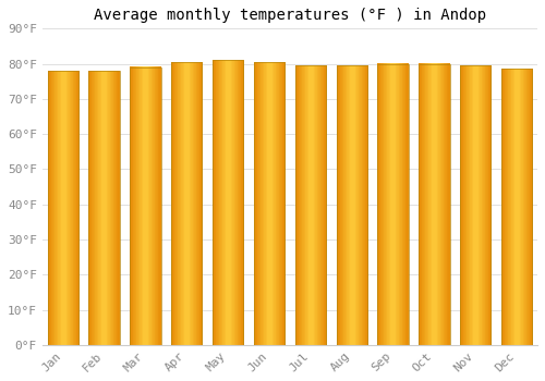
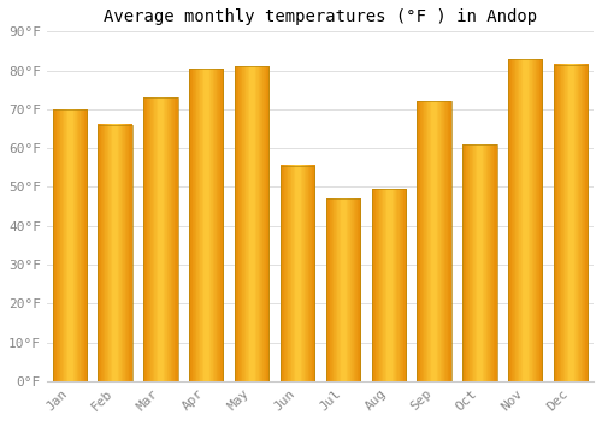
Jan: 78.0°F -> 70.0°F
Feb: 78.0°F -> 66.0°F
Mar: 79.0°F -> 73.0°F
Jun: 80.5°F -> 55.5°F
Jul: 79.5°F -> 47.0°F
Aug: 79.5°F -> 49.5°F
Sep: 80.0°F -> 72.0°F
Oct: 80.0°F -> 61.0°F
Nov: 79.5°F -> 83.0°F
Dec: 78.5°F -> 81.5°F
